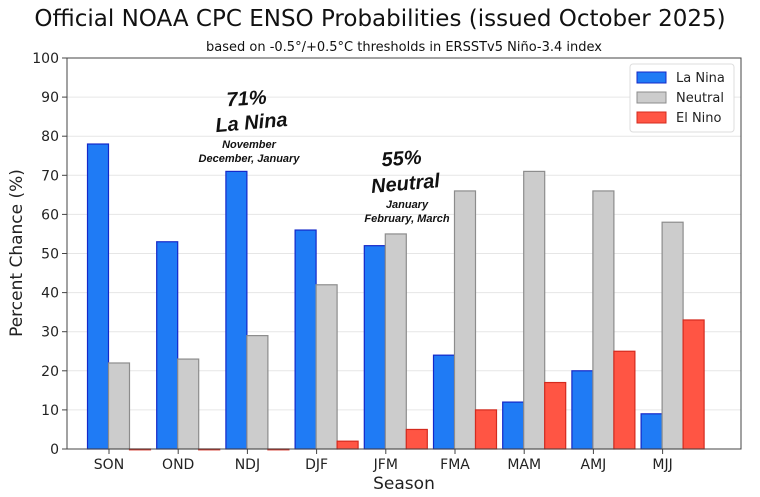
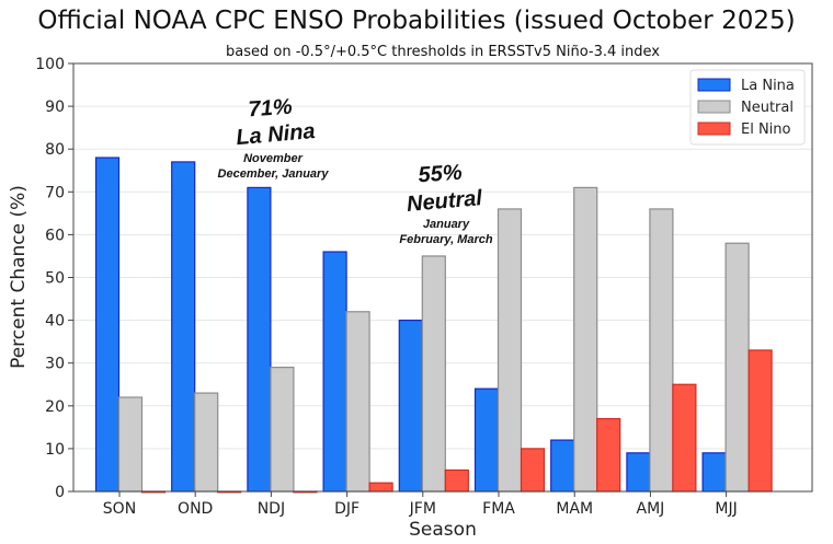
La Nina/OND: 53 -> 77
La Nina/JFM: 52 -> 40
La Nina/AMJ: 20 -> 9
